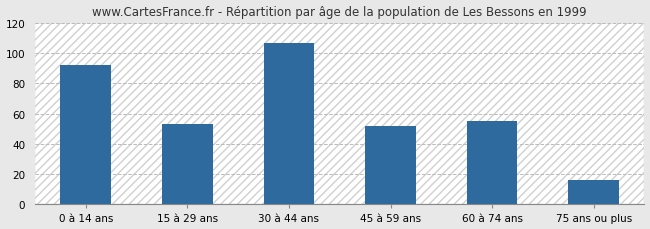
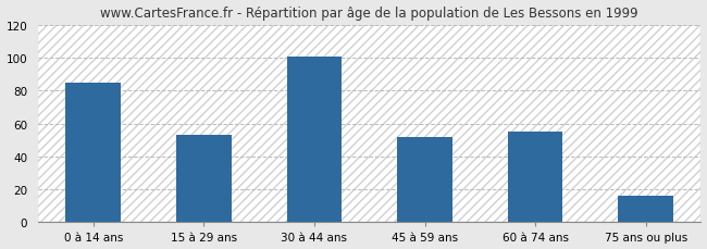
0 à 14 ans: 92 -> 85
30 à 44 ans: 107 -> 101
